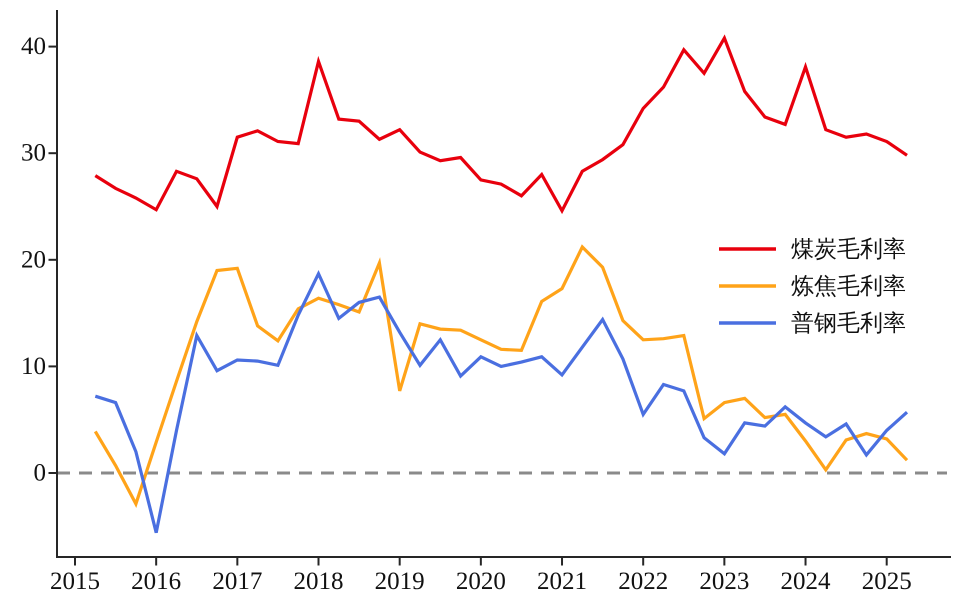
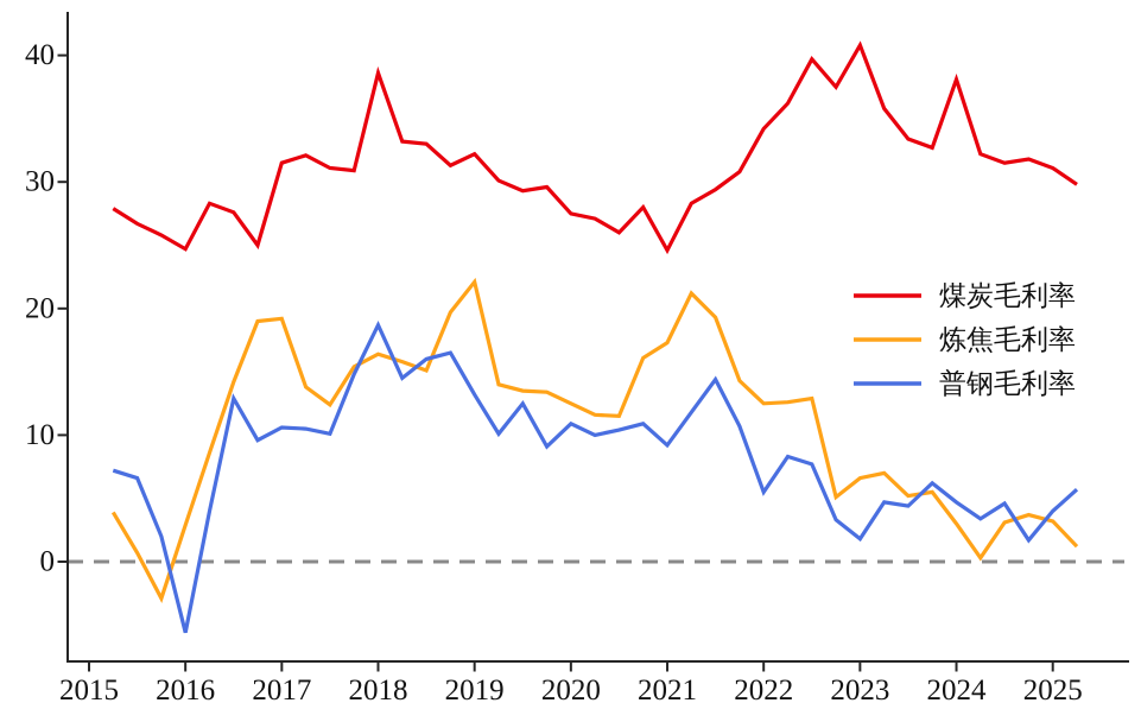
炼焦毛利率/2019: 7.7 -> 22.1
